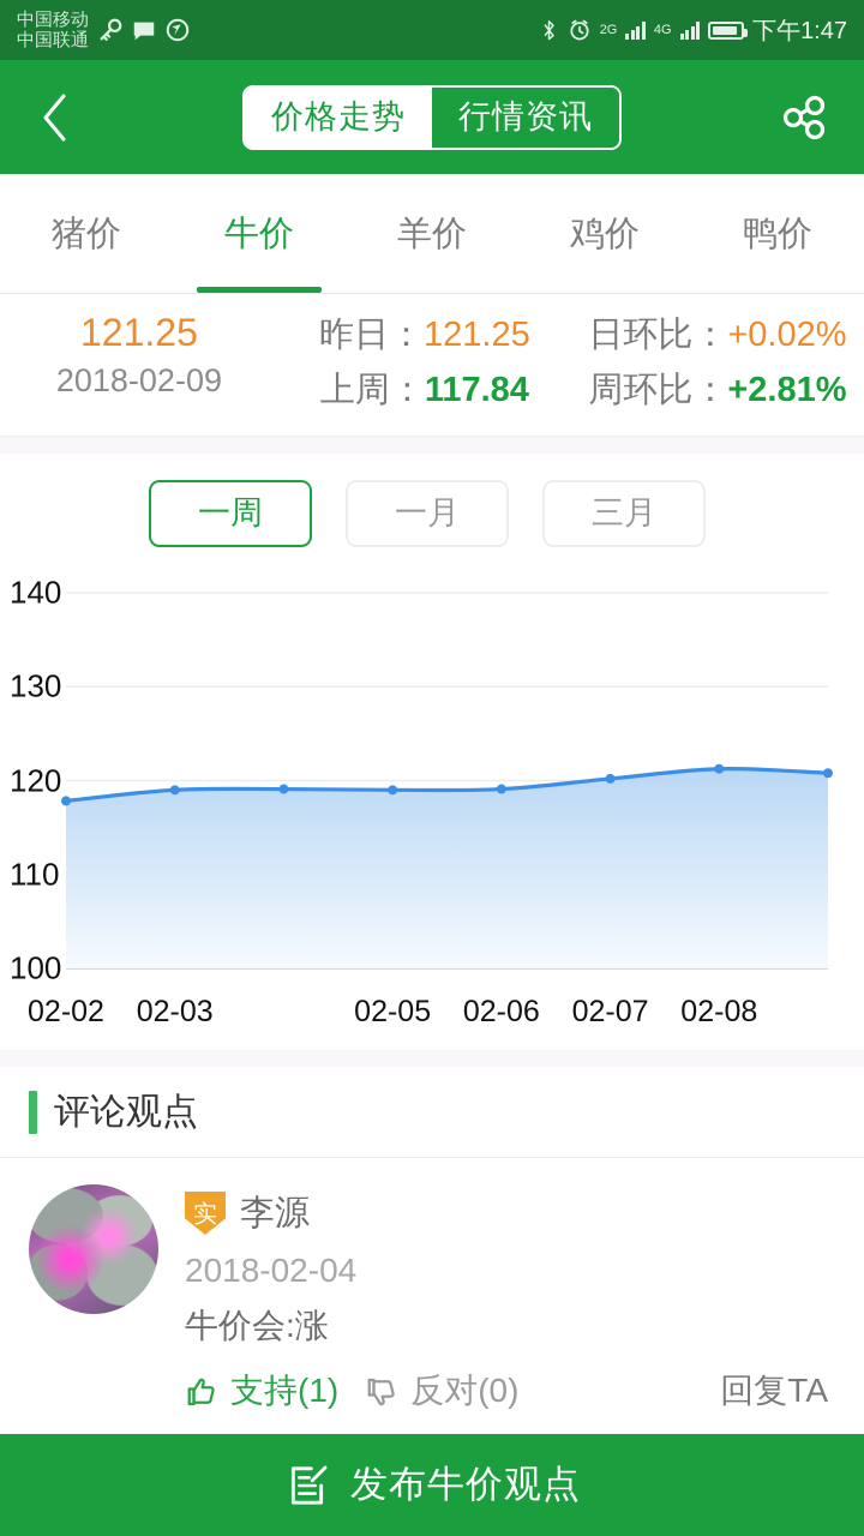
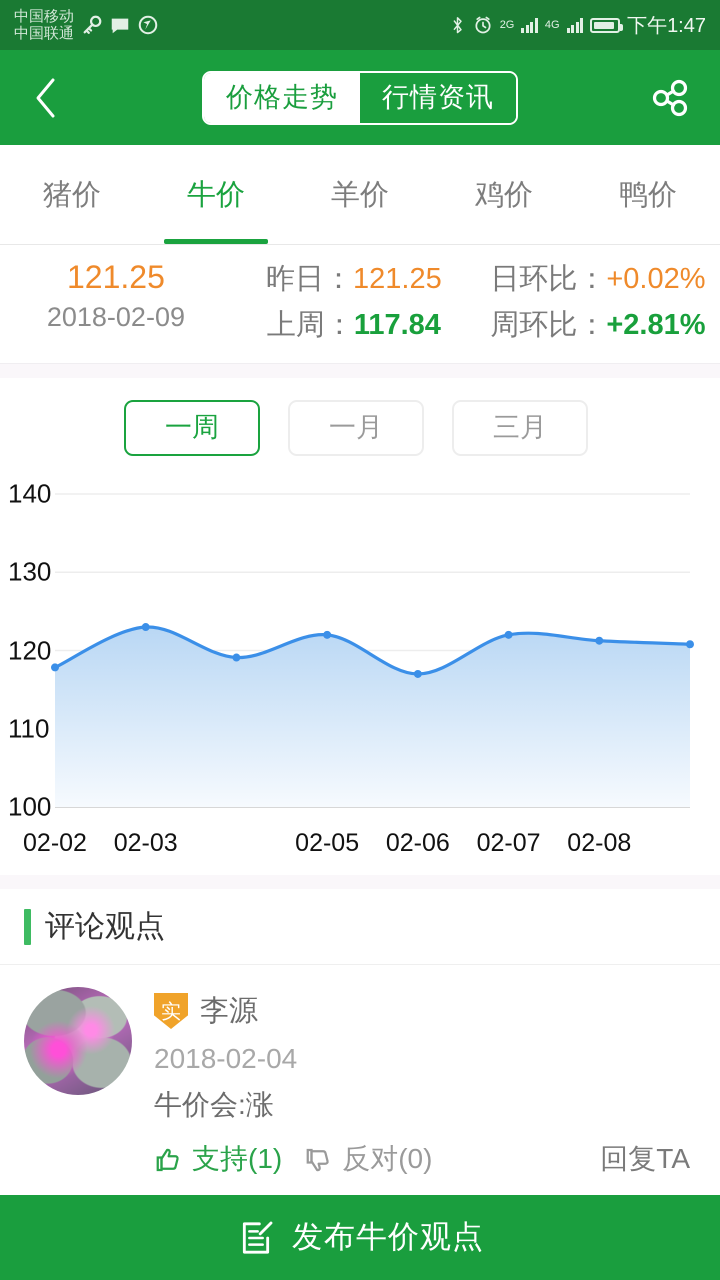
02-03: 119 -> 123
02-05: 119 -> 122
02-06: 119 -> 117
02-07: 120 -> 122
